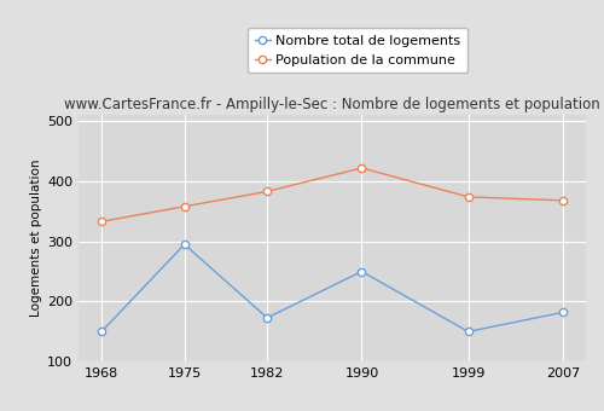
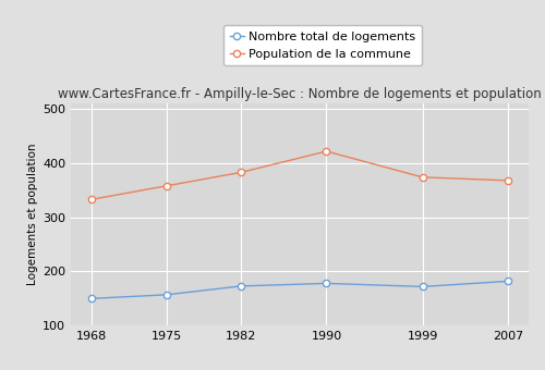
Nombre total de logements/1975: 295 -> 157
Nombre total de logements/1990: 250 -> 178
Nombre total de logements/1999: 150 -> 172
